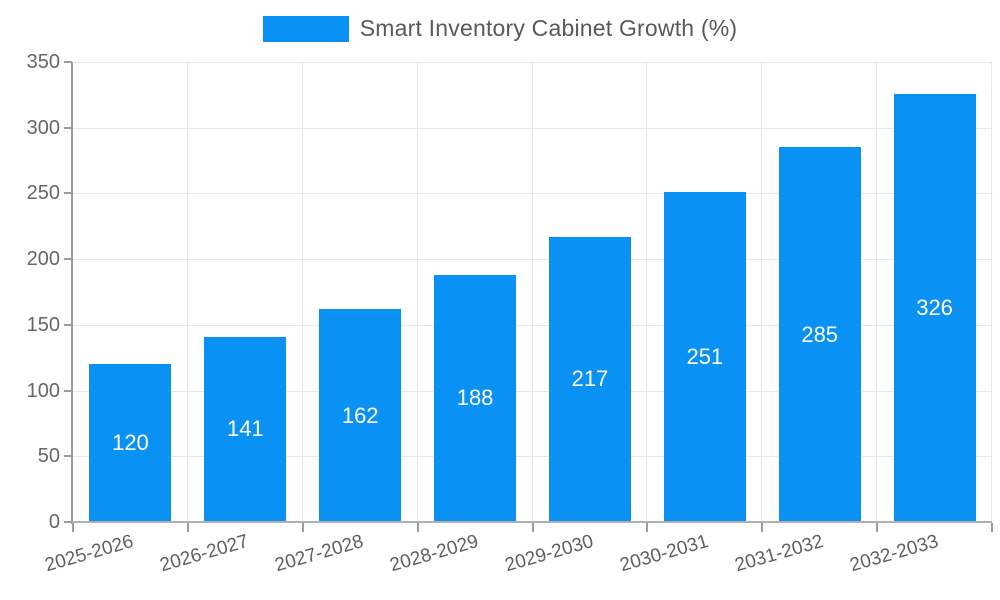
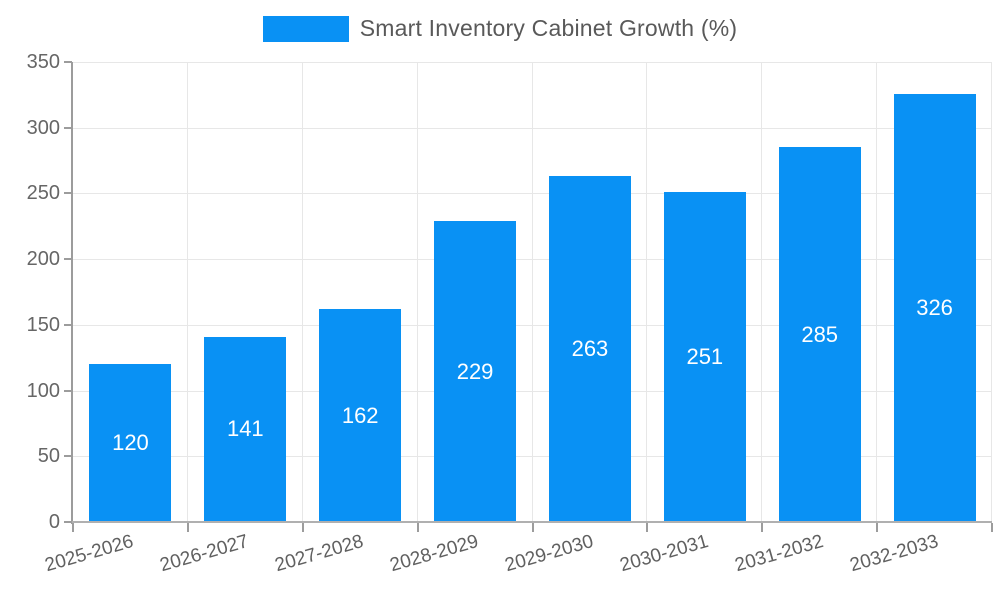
2028-2029: 188 -> 229
2029-2030: 217 -> 263
